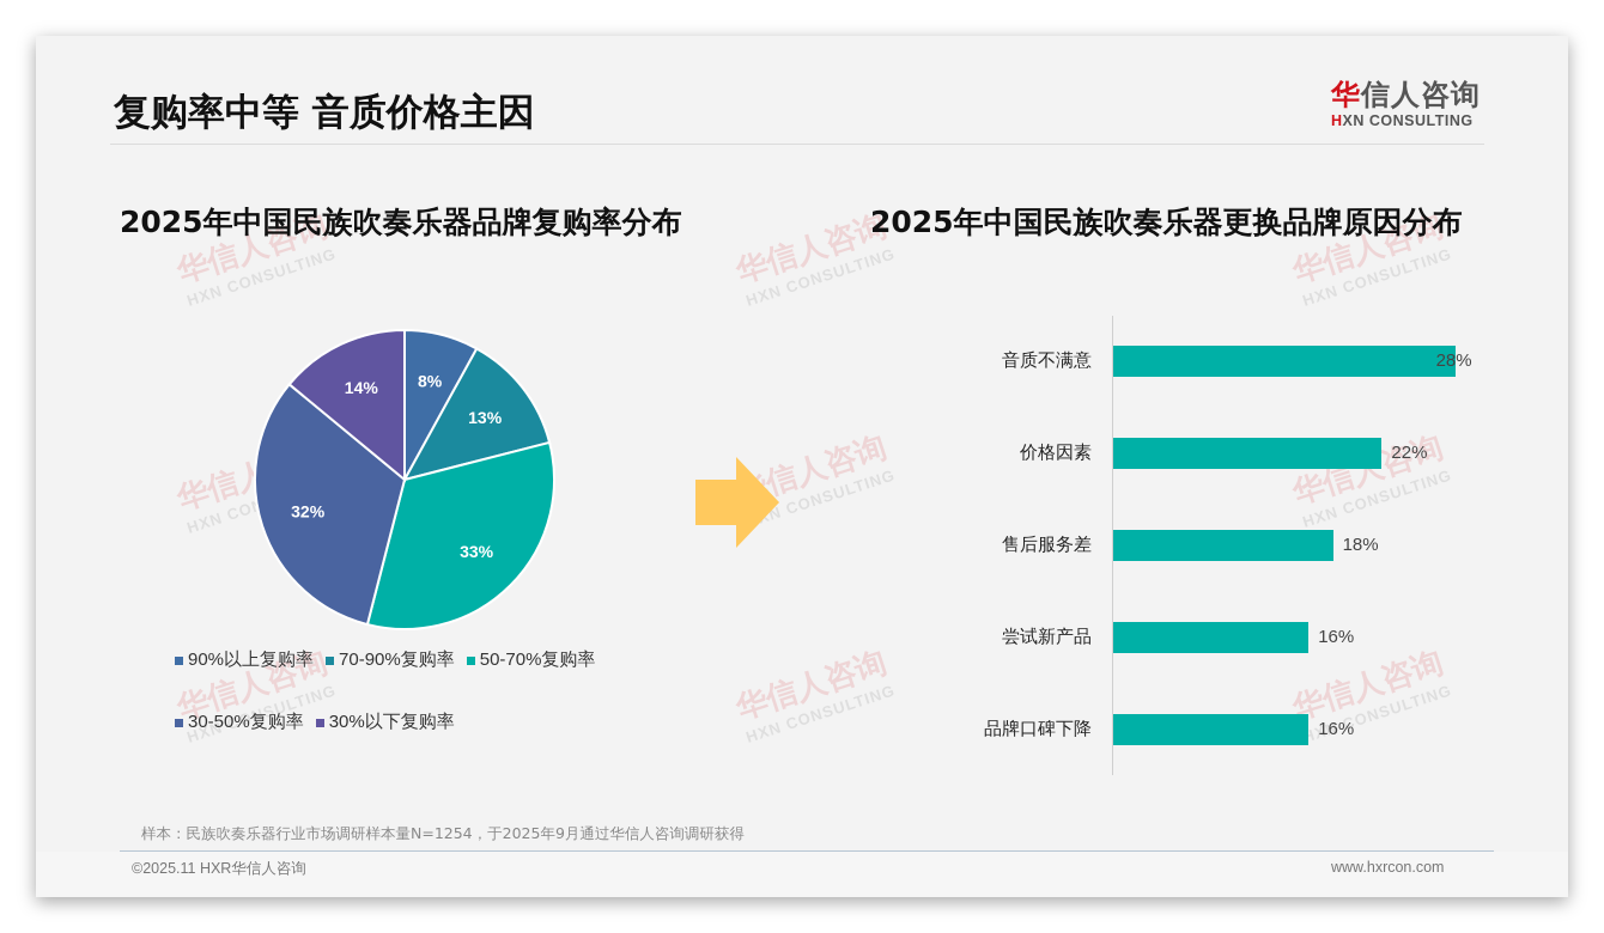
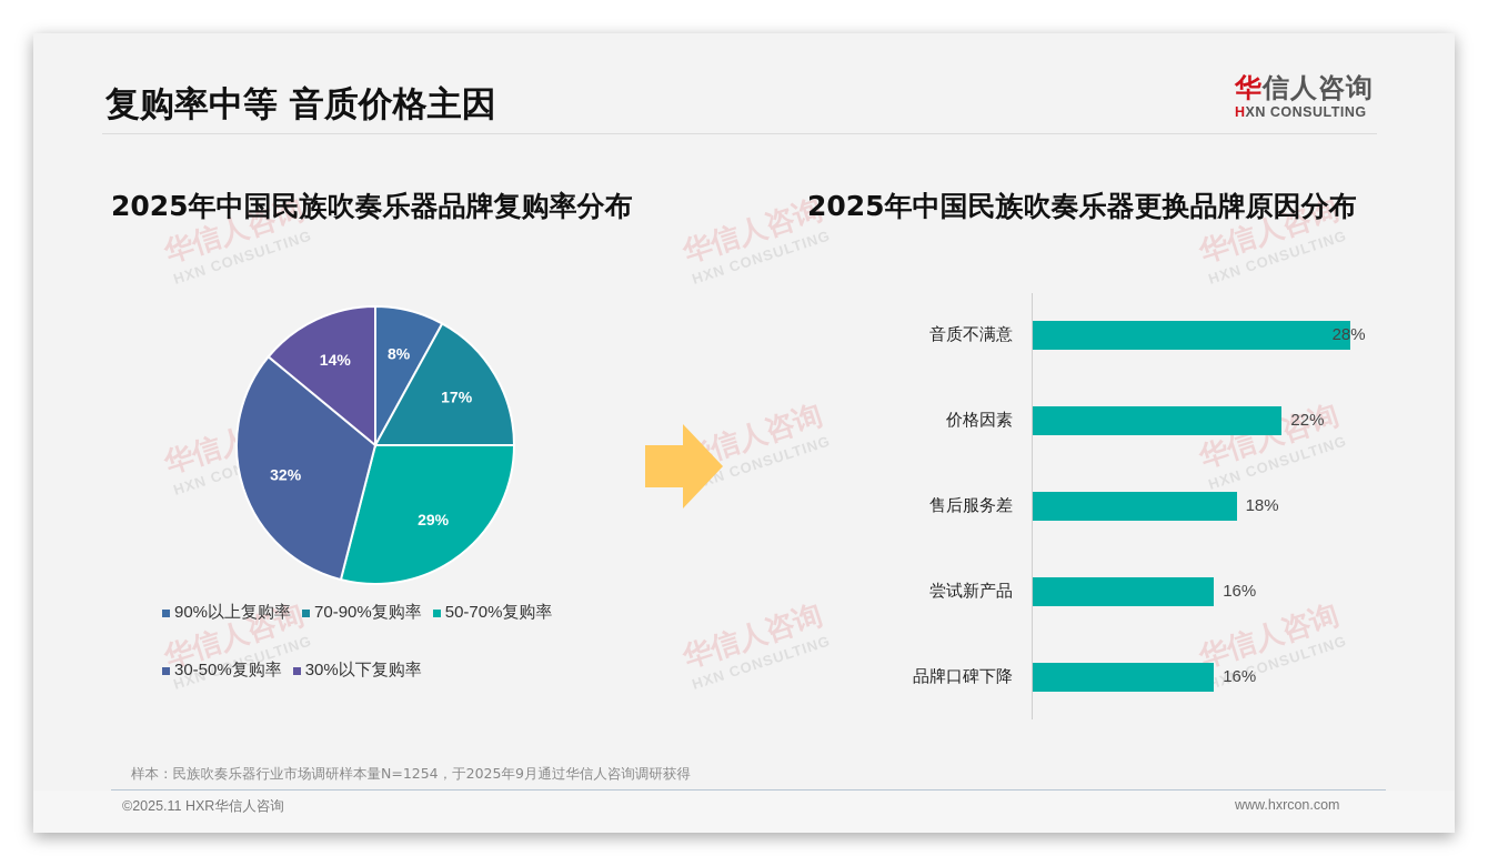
2025年中国民族吹奏乐器品牌复购率分布/70-90%复购率: 13% -> 17%
2025年中国民族吹奏乐器品牌复购率分布/50-70%复购率: 33% -> 29%
